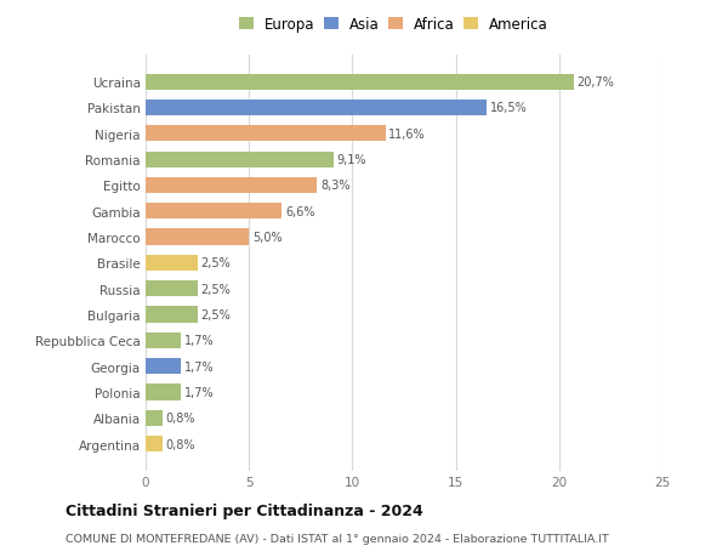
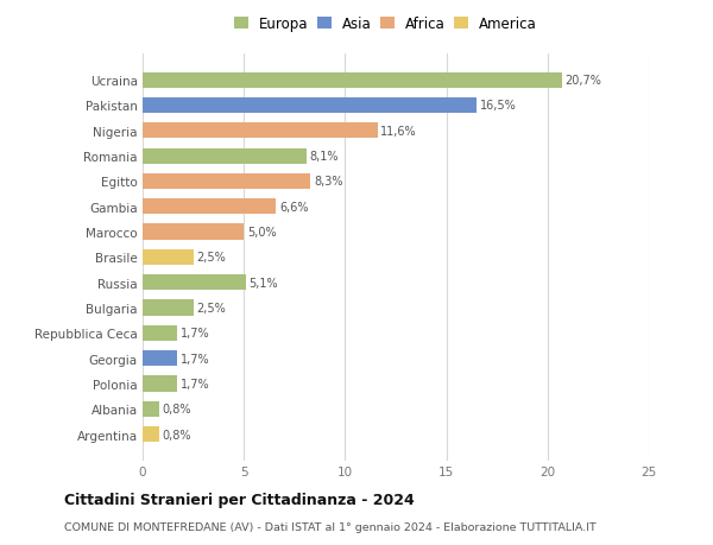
Romania: 9,1% -> 8,1%
Russia: 2,5% -> 5,1%
